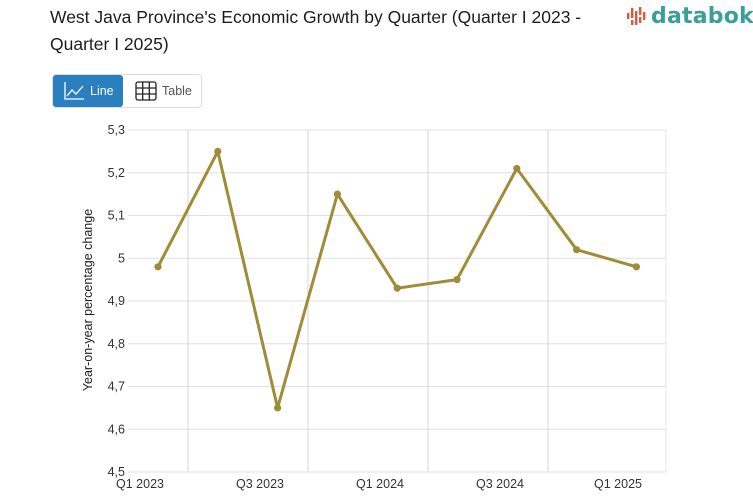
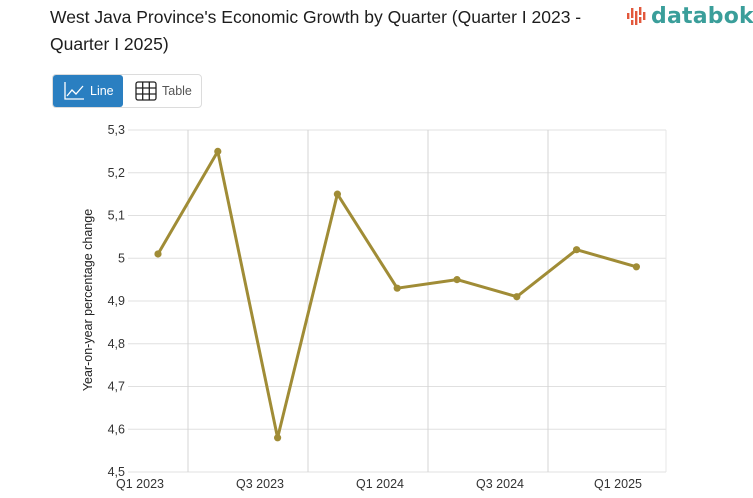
Q1 2023: 4,98 -> 5,01
Q3 2023: 4,65 -> 4,58
Q3 2024: 5,21 -> 4,91
